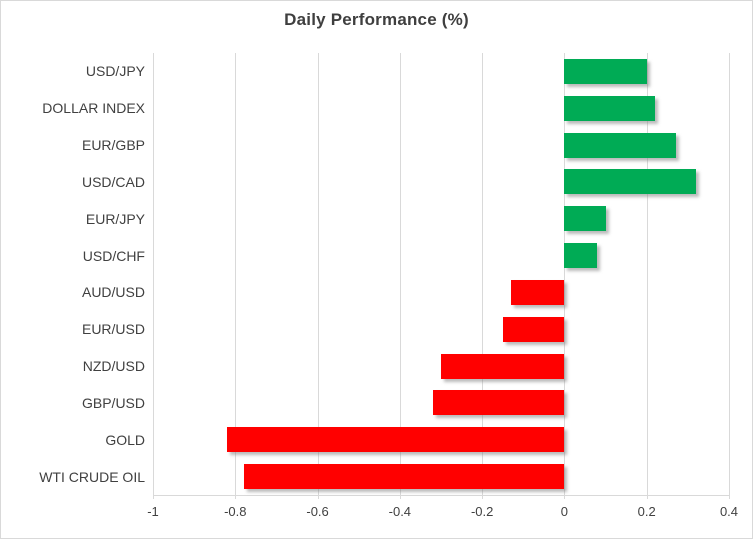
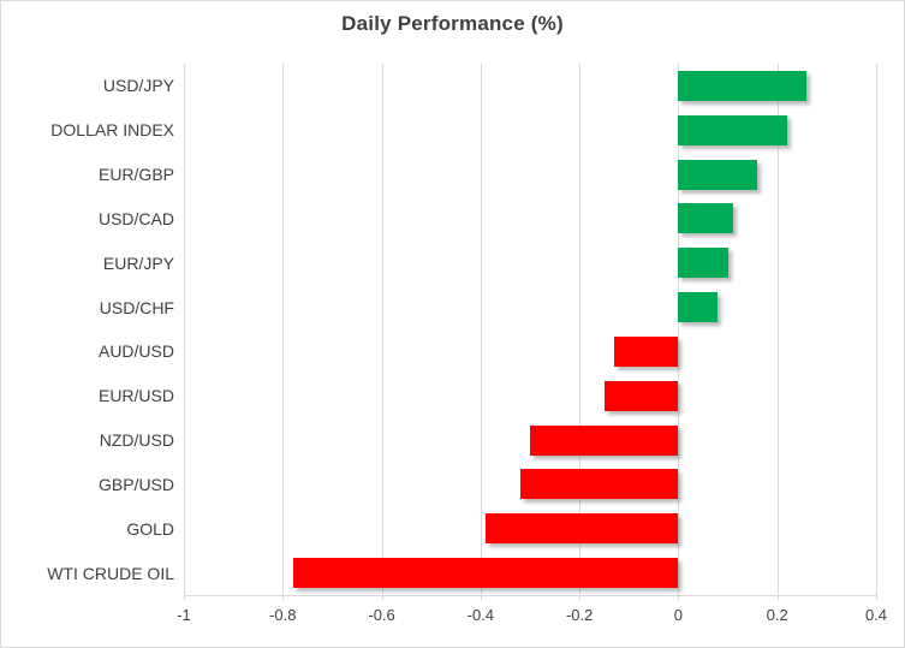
USD/JPY: 0.20 -> 0.26
EUR/GBP: 0.27 -> 0.16
USD/CAD: 0.32 -> 0.11
GOLD: -0.82 -> -0.39
